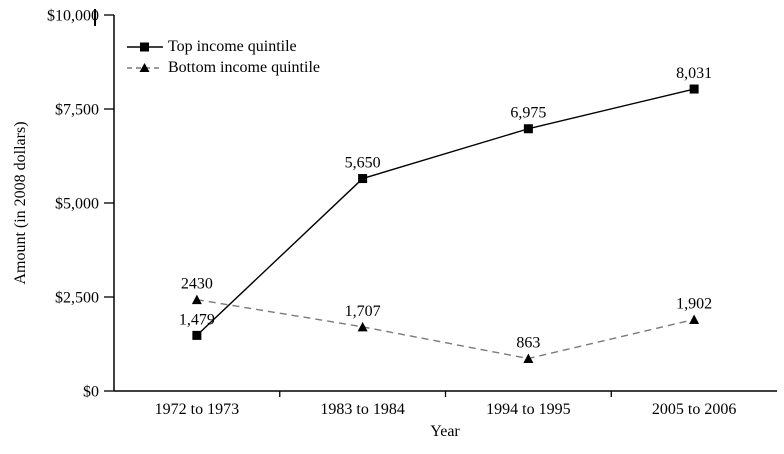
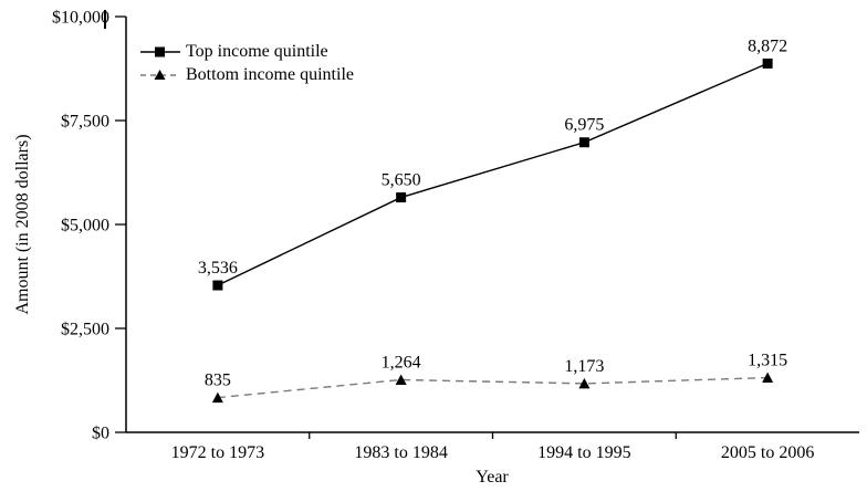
Top income quintile/1972 to 1973: 1,479 -> 3,536
Bottom income quintile/1972 to 1973: 2430 -> 835
Bottom income quintile/1983 to 1984: 1,707 -> 1,264
Bottom income quintile/1994 to 1995: 863 -> 1,173
Top income quintile/2005 to 2006: 8,031 -> 8,872
Bottom income quintile/2005 to 2006: 1,902 -> 1,315
